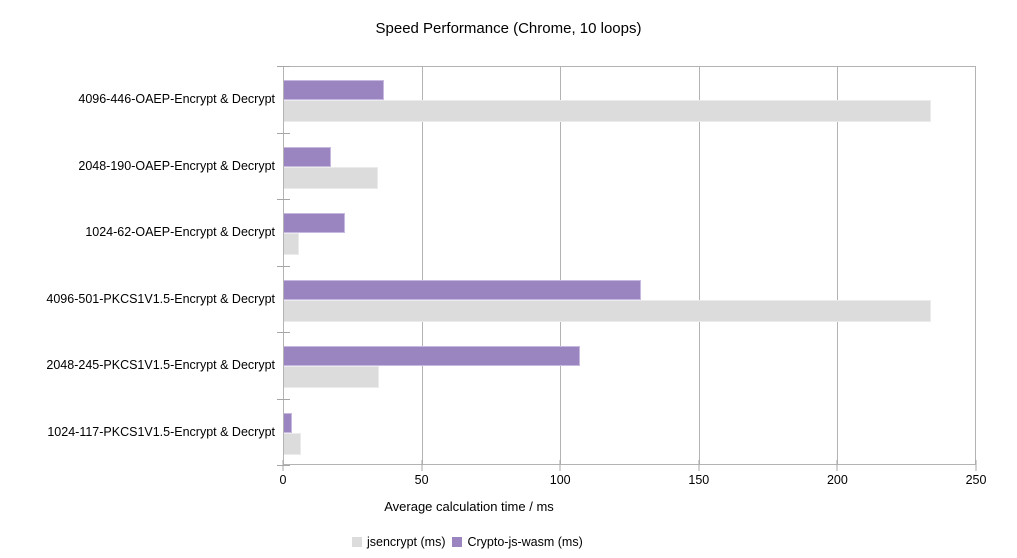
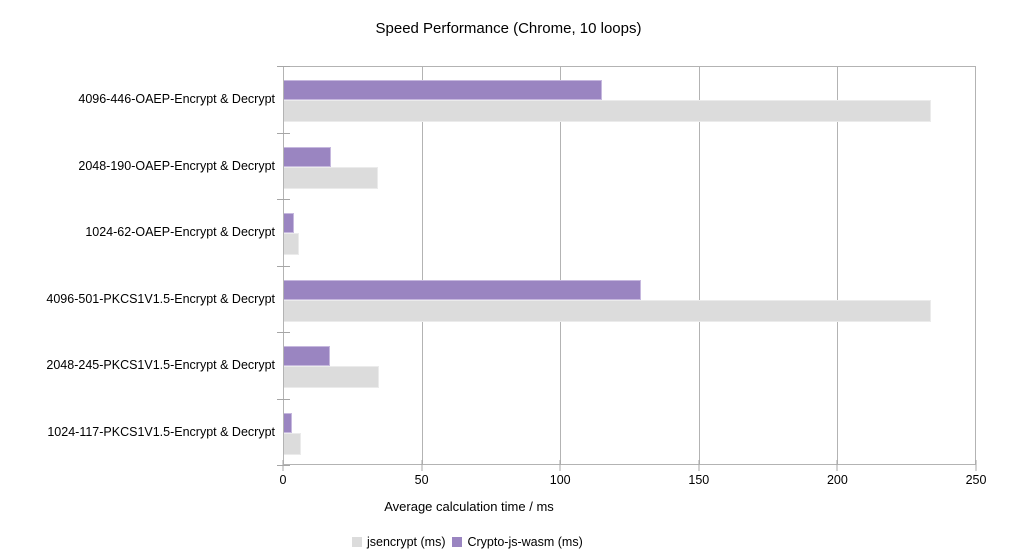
Crypto-js-wasm (ms)/4096-446-OAEP-Encrypt & Decrypt: 36 -> 115
Crypto-js-wasm (ms)/1024-62-OAEP-Encrypt & Decrypt: 22 -> 4
Crypto-js-wasm (ms)/2048-245-PKCS1V1.5-Encrypt & Decrypt: 107 -> 16
